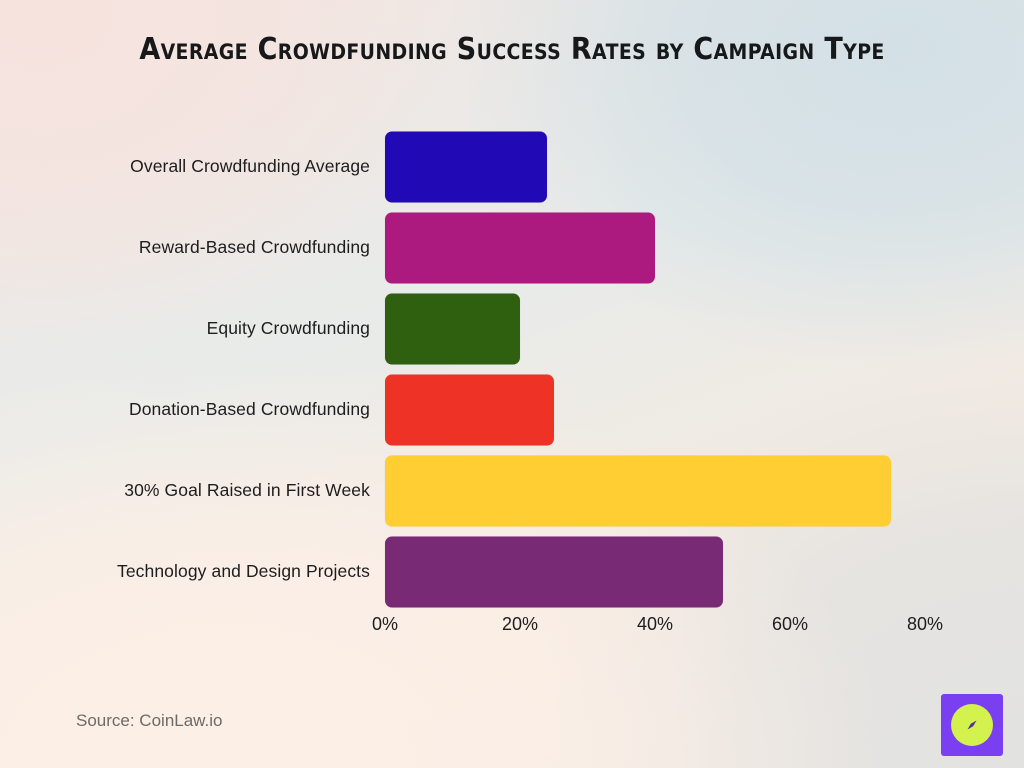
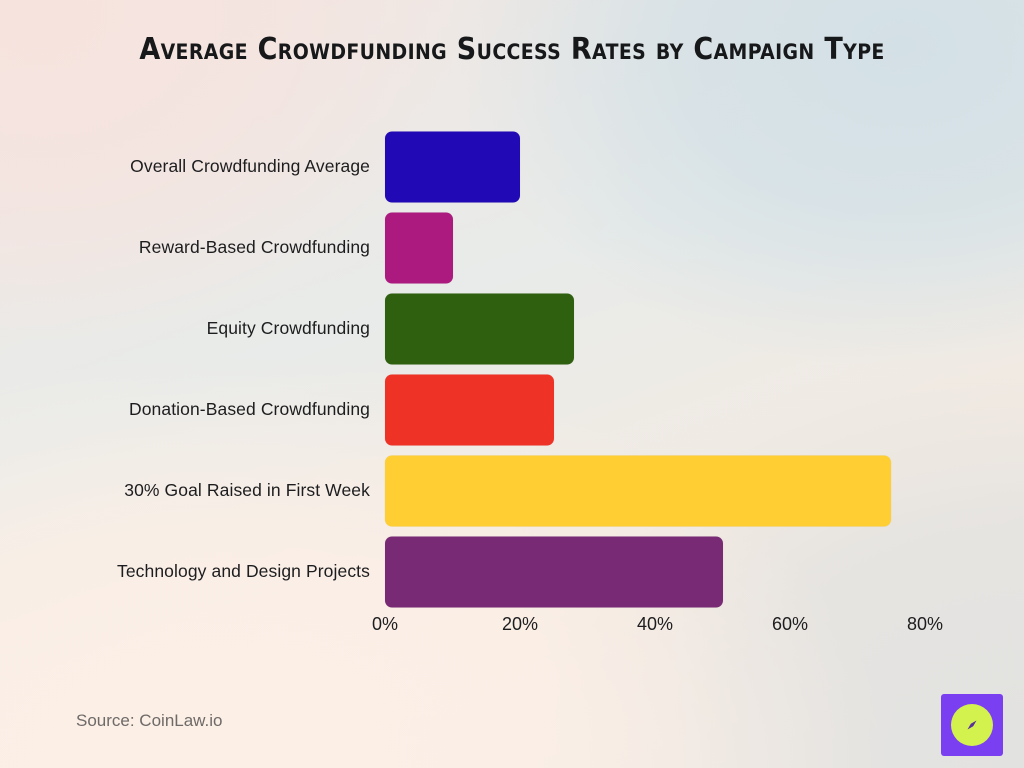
Overall Crowdfunding Average: 24% -> 20%
Reward-Based Crowdfunding: 40% -> 10%
Equity Crowdfunding: 20% -> 28%
